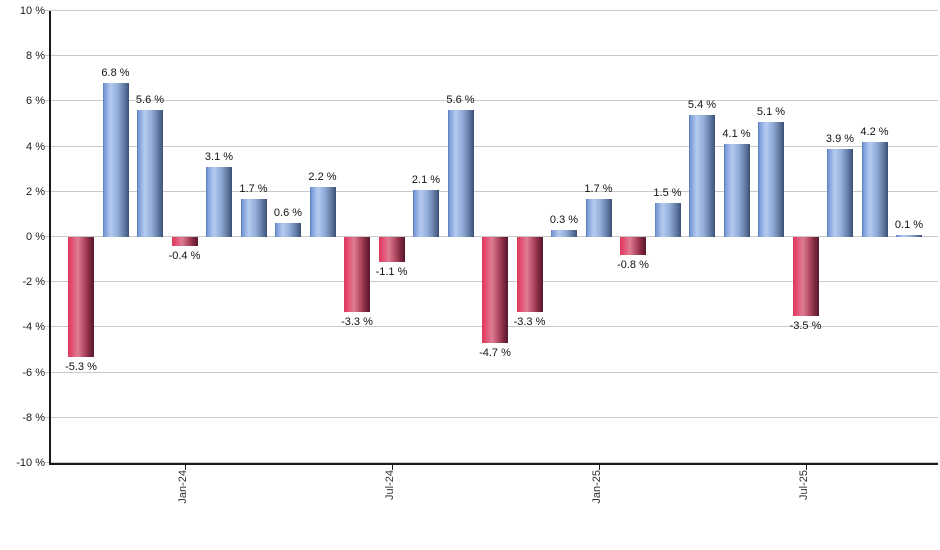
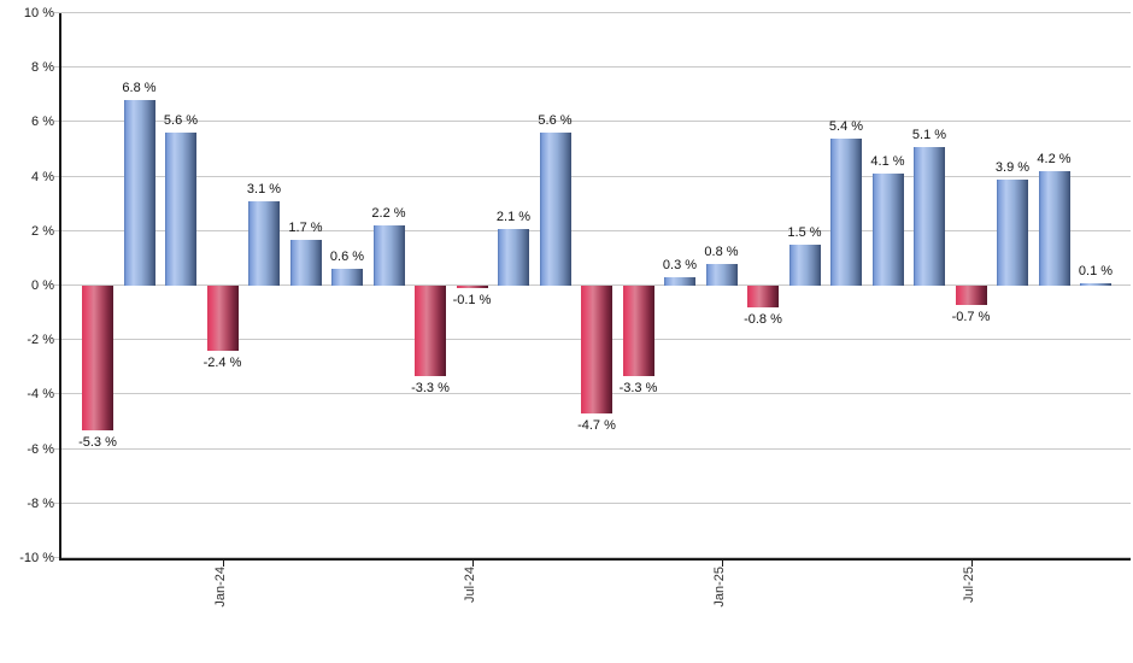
Jan-24: -0.4 -> -2.4
Jul-24: -1.1 -> -0.1
Jan-25: 1.7 -> 0.8
Jul-25: -3.5 -> -0.7
